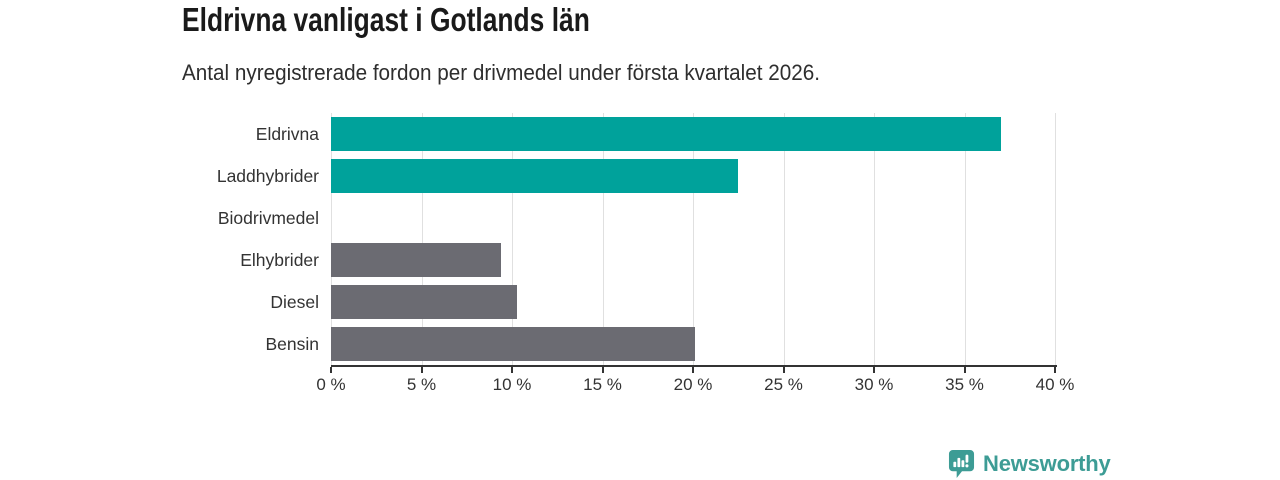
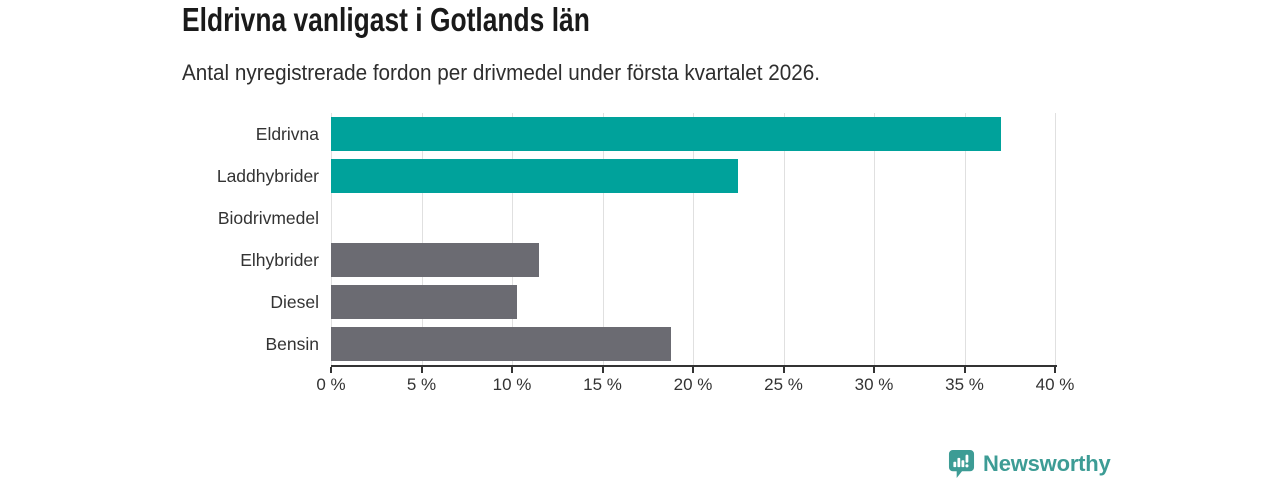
Elhybrider: 9.4% -> 11.5%
Bensin: 20.1% -> 18.8%
